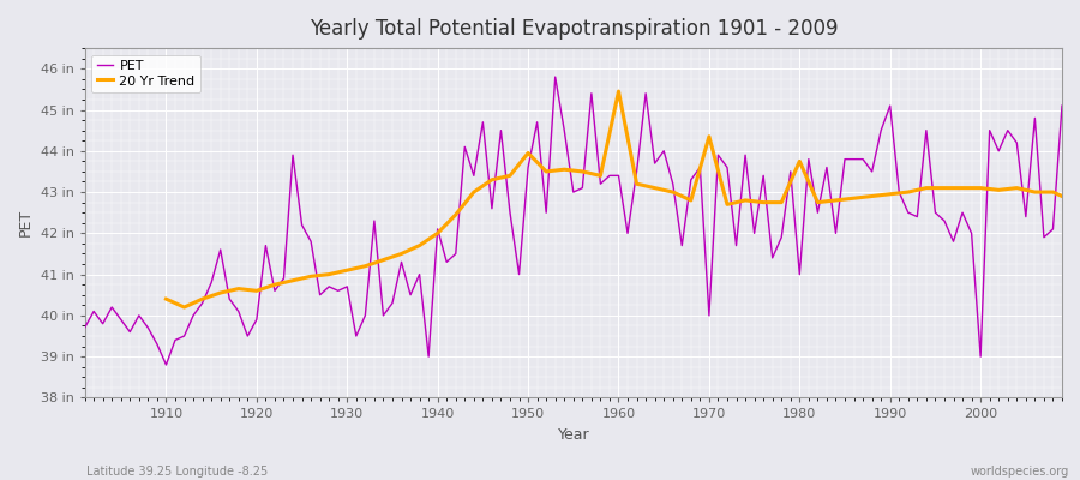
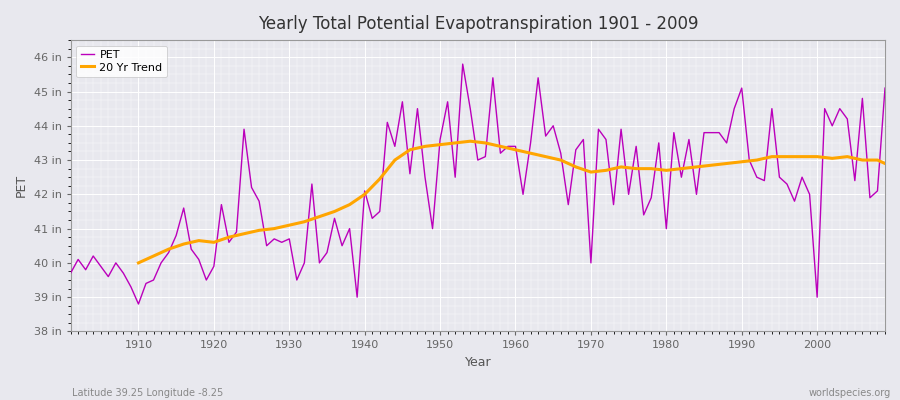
20 Yr Trend/1910: 40.40 in -> 40.00 in
20 Yr Trend/1950: 43.95 in -> 43.45 in
20 Yr Trend/1960: 45.45 in -> 43.30 in
20 Yr Trend/1970: 44.35 in -> 42.65 in
20 Yr Trend/1980: 43.75 in -> 42.70 in
